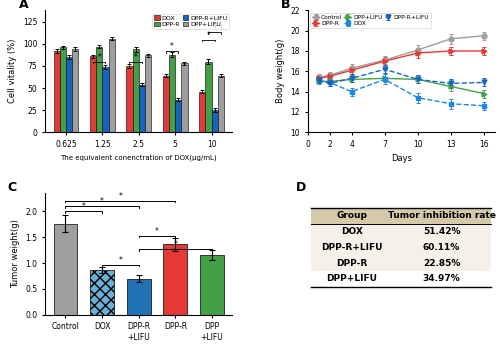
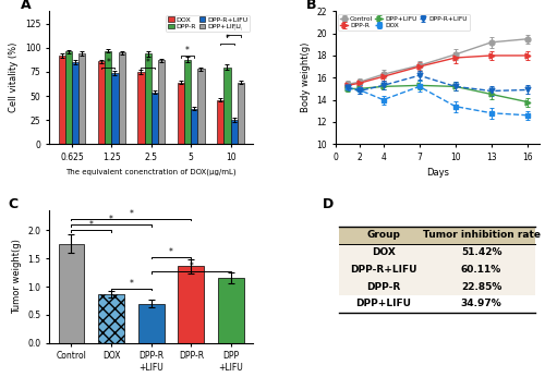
DPP+LIFU/1.25: 106 -> 95
